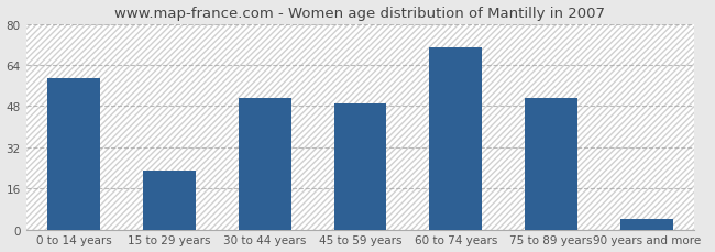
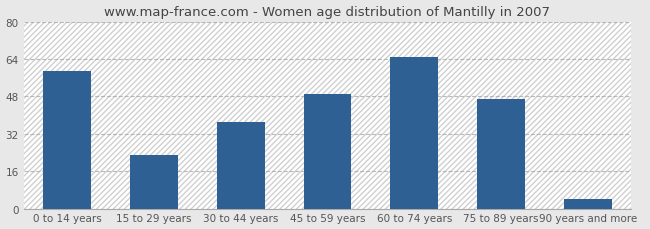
30 to 44 years: 51 -> 37
60 to 74 years: 71 -> 65
75 to 89 years: 51 -> 47
